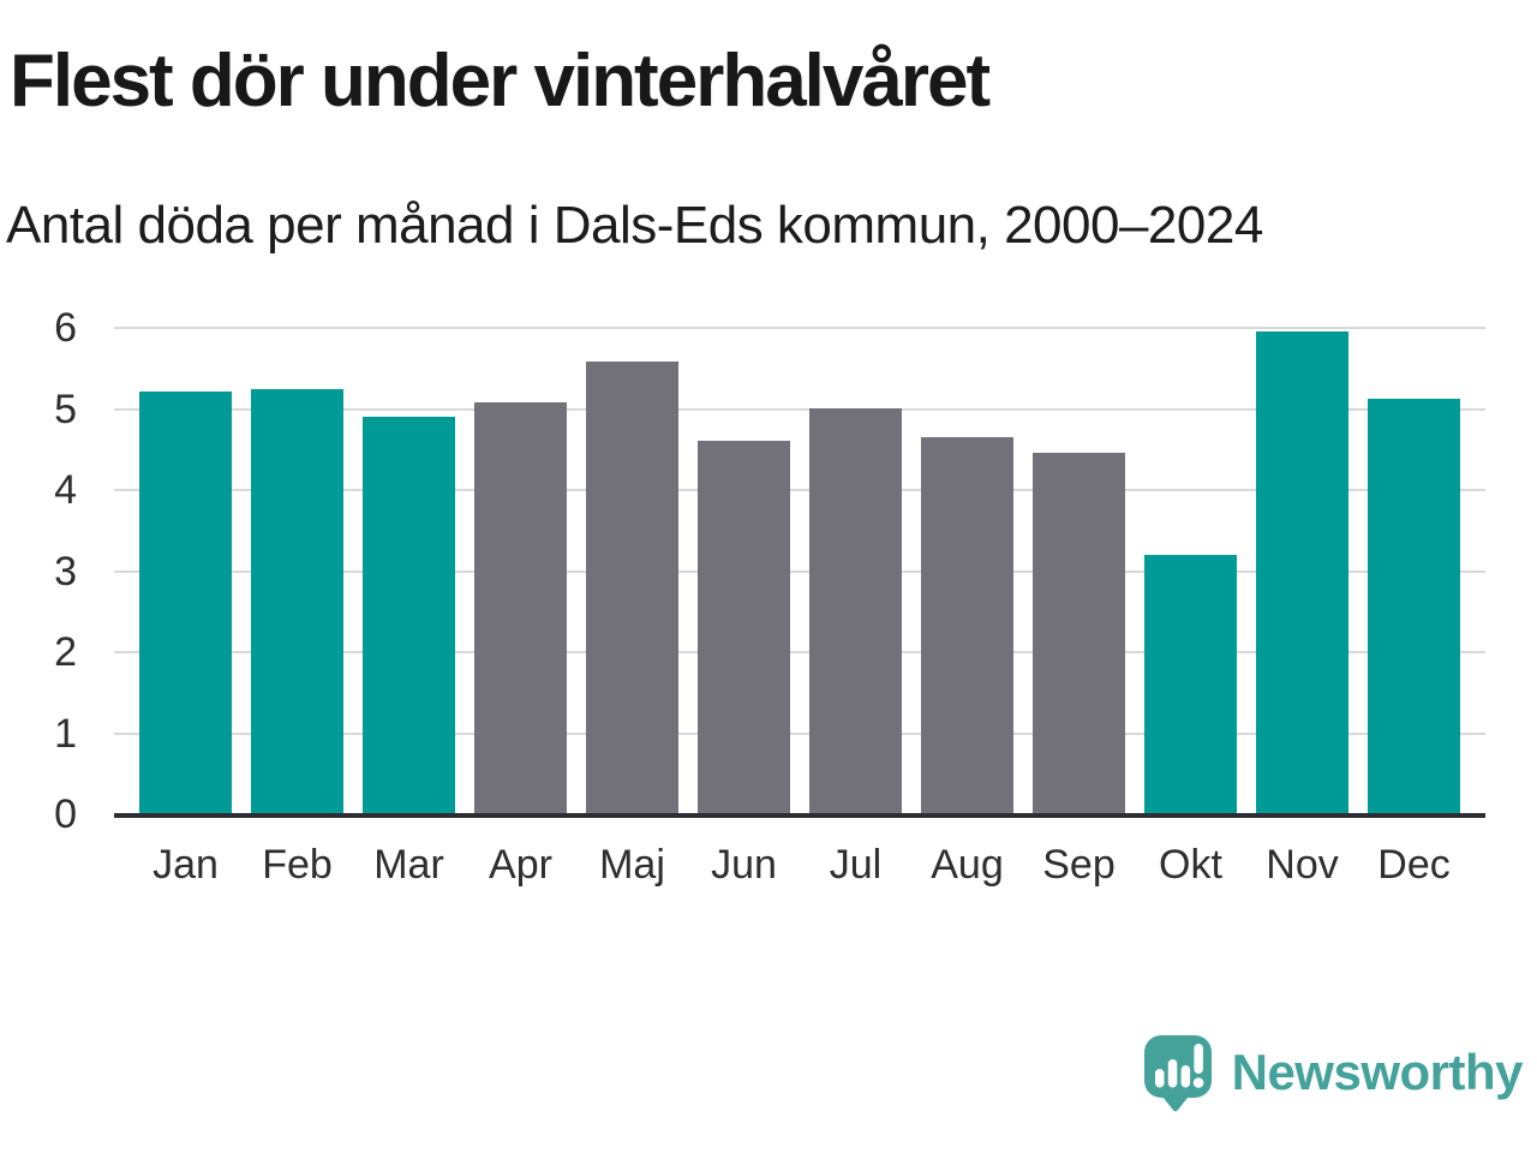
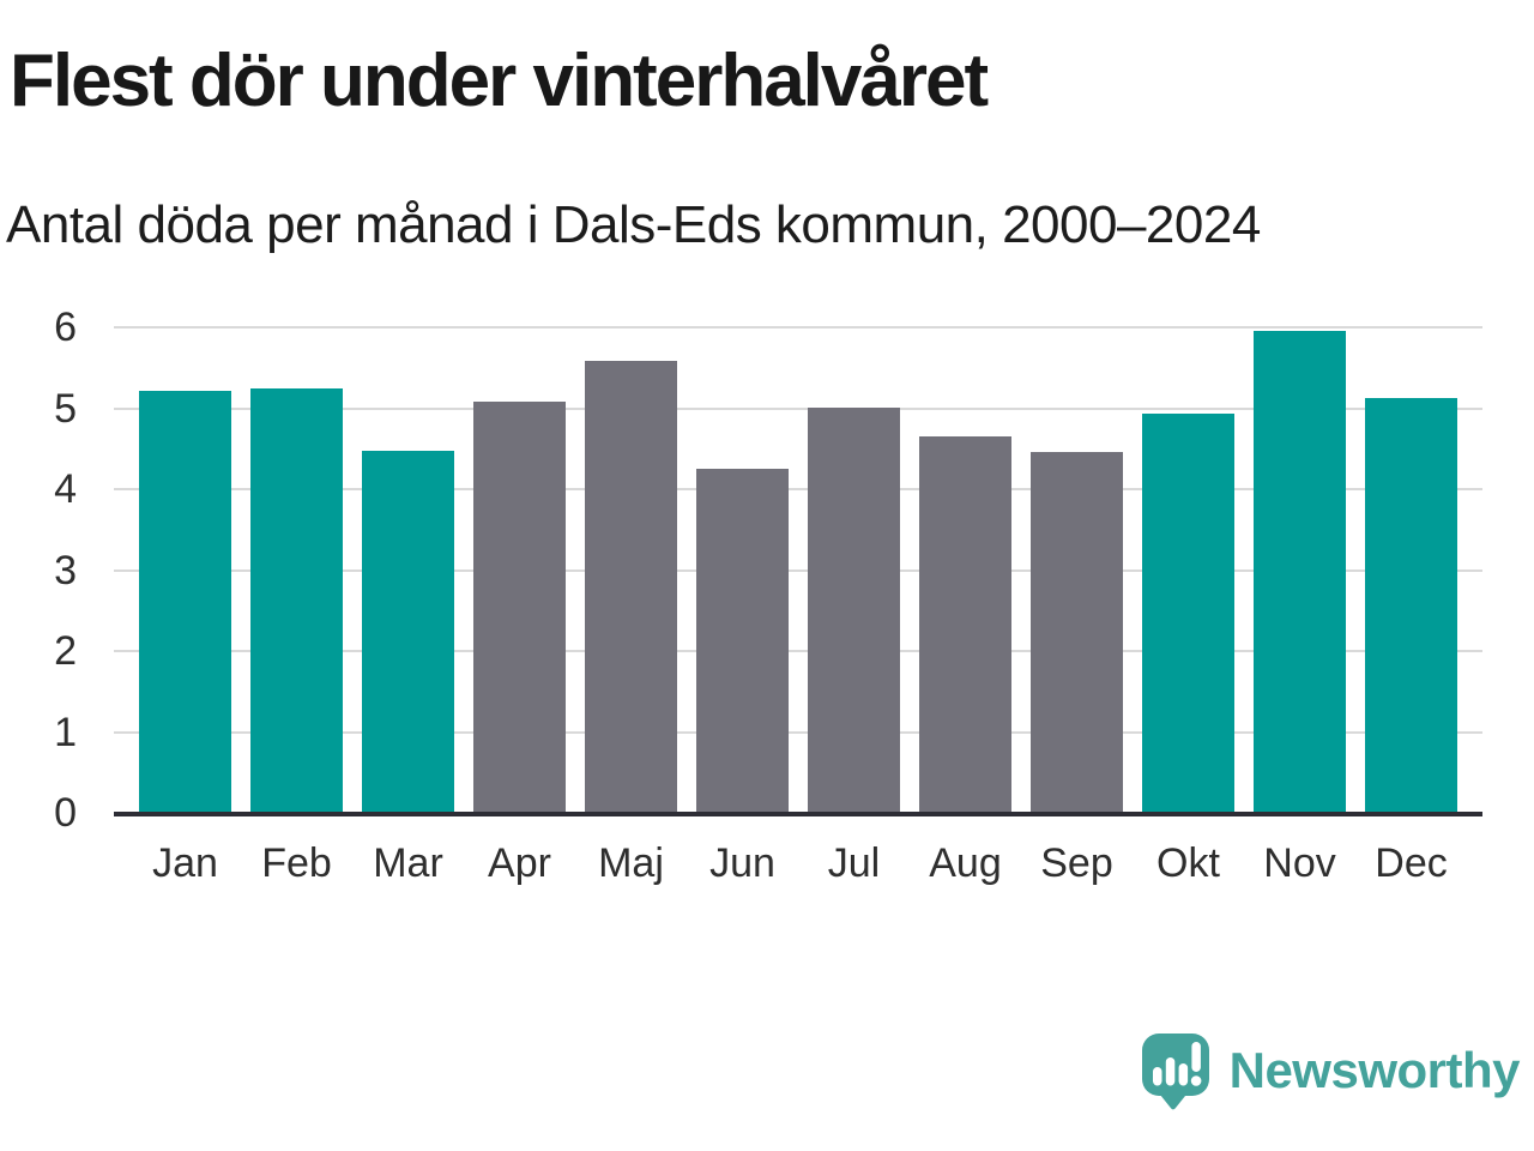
Mar: 4.9 -> 4.5
Jun: 4.6 -> 4.2
Okt: 3.2 -> 4.9
